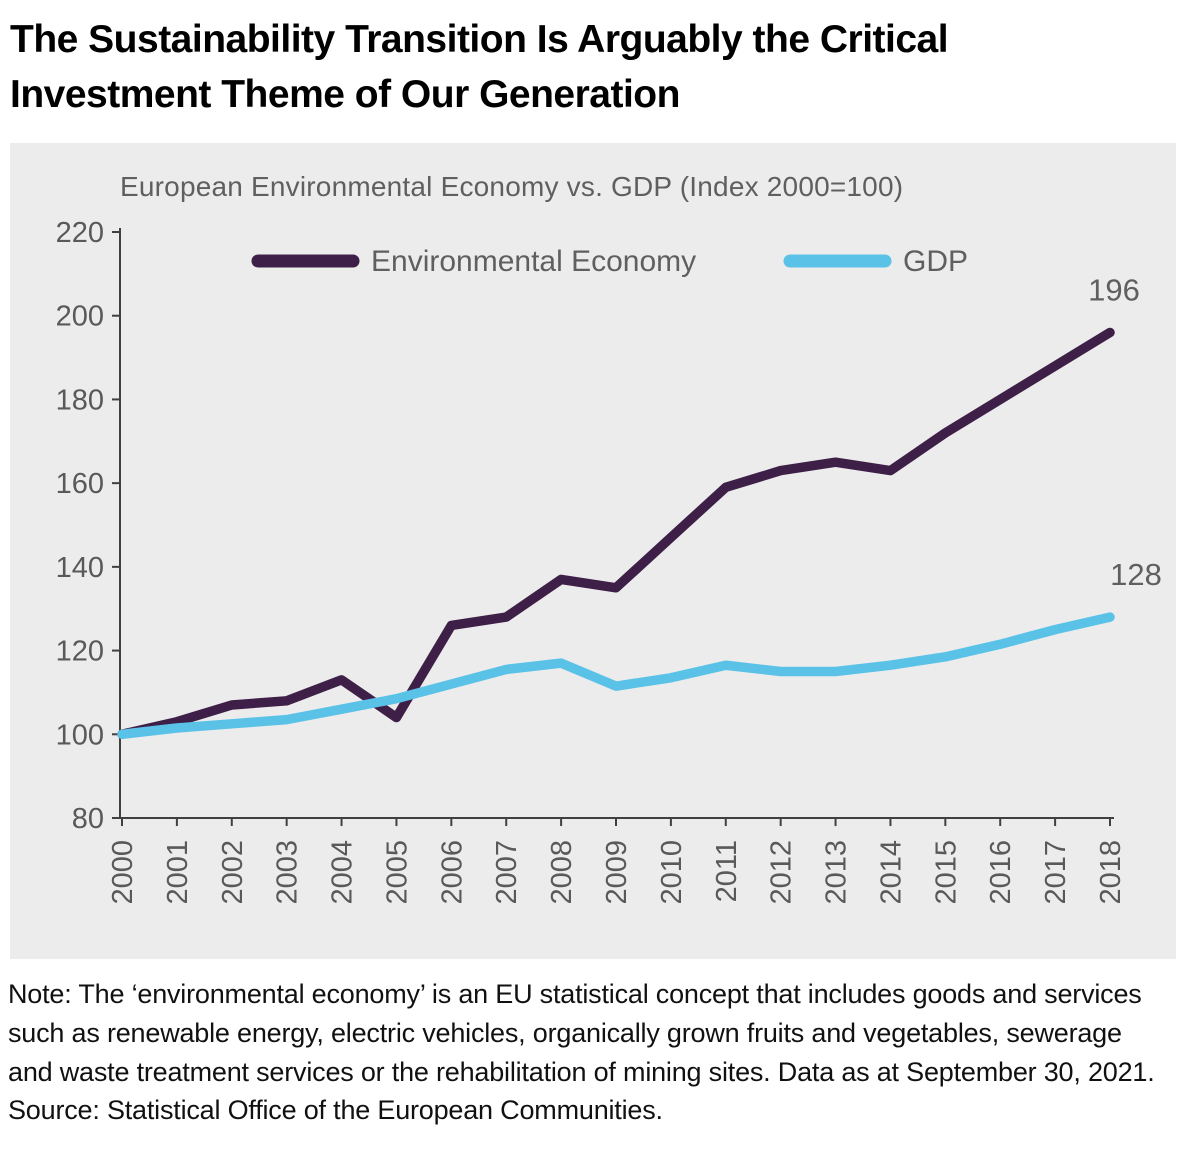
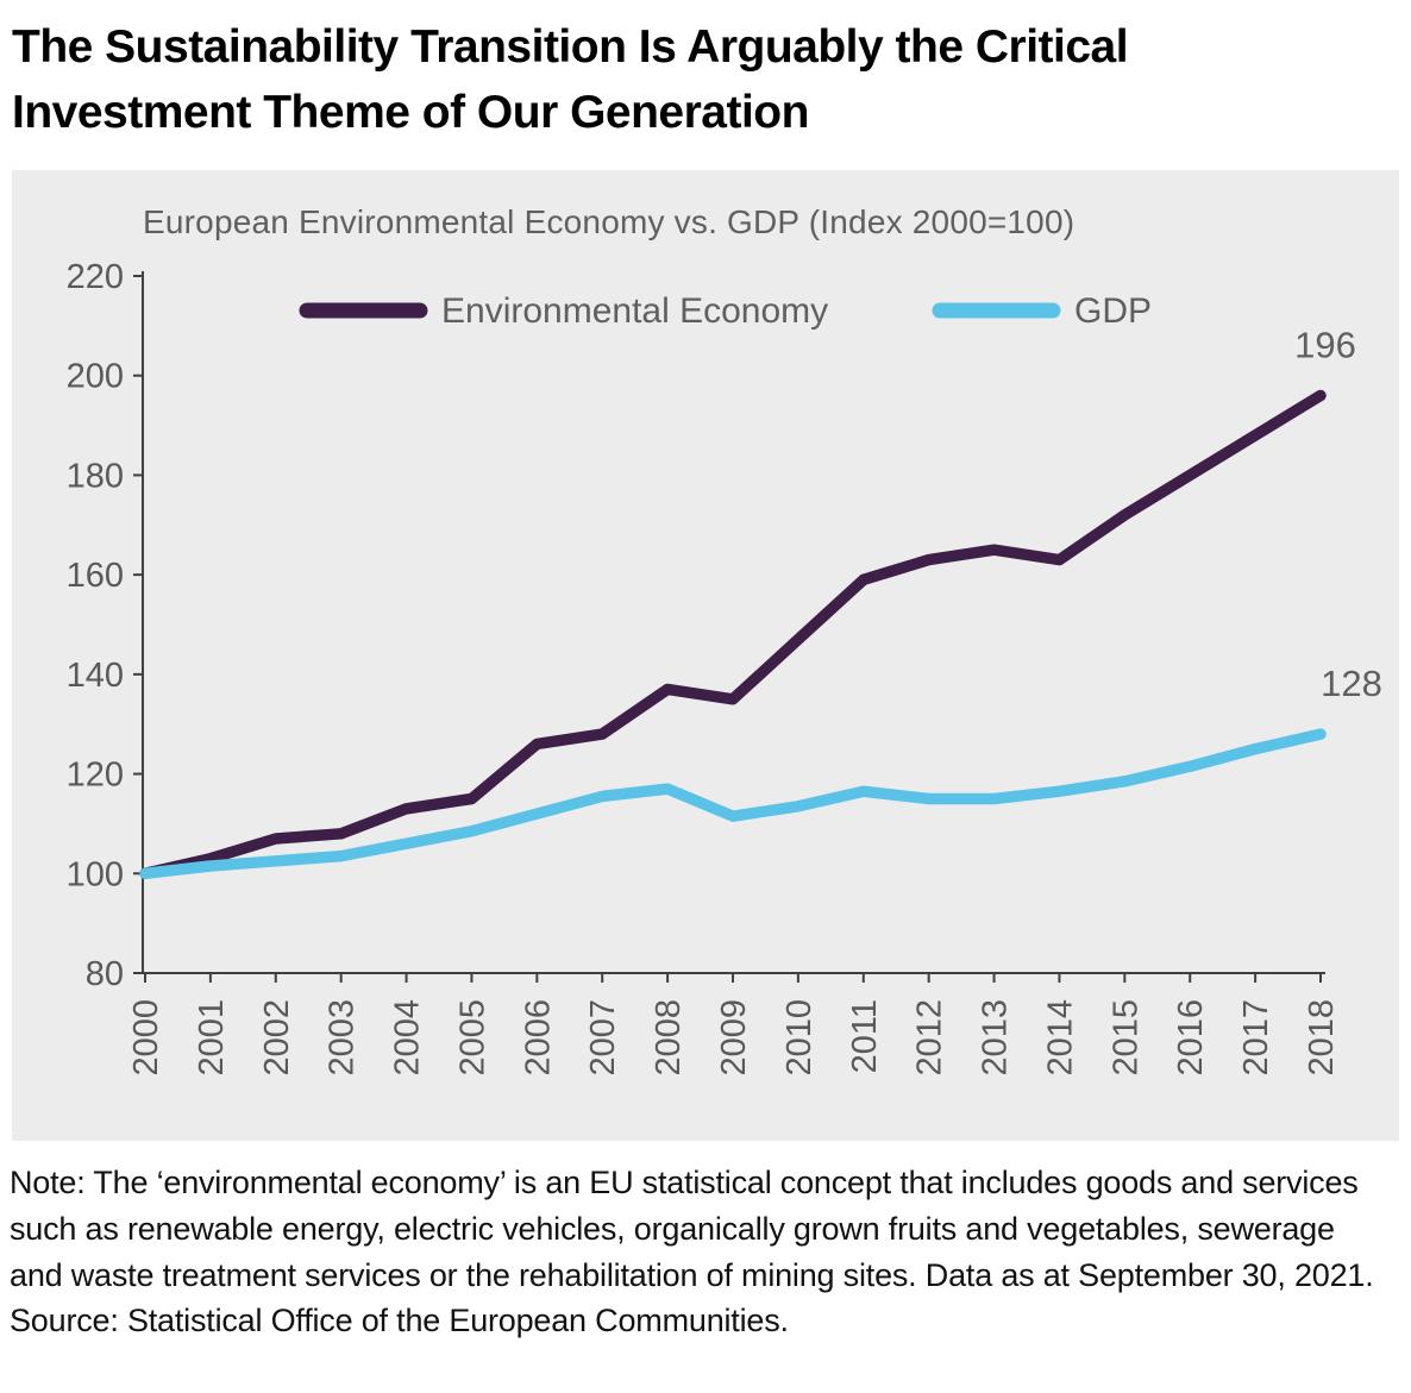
Environmental Economy/2005: 104 -> 115
